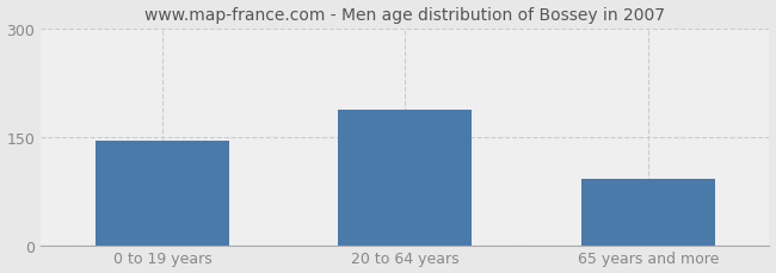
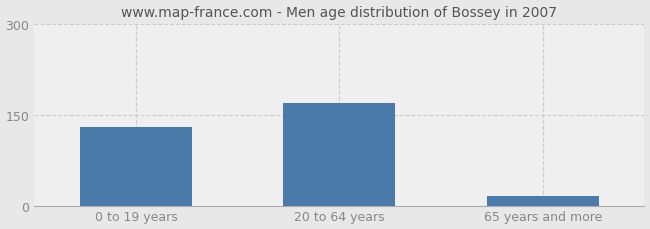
0 to 19 years: 144 -> 130
20 to 64 years: 188 -> 170
65 years and more: 92 -> 15
